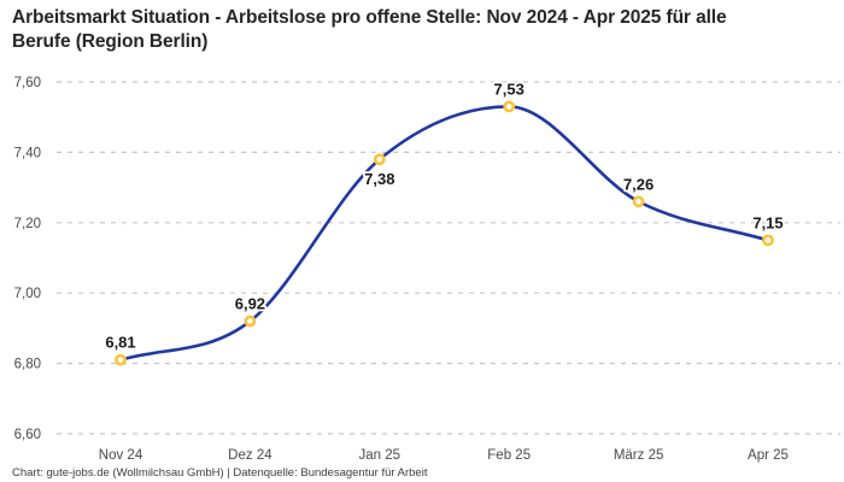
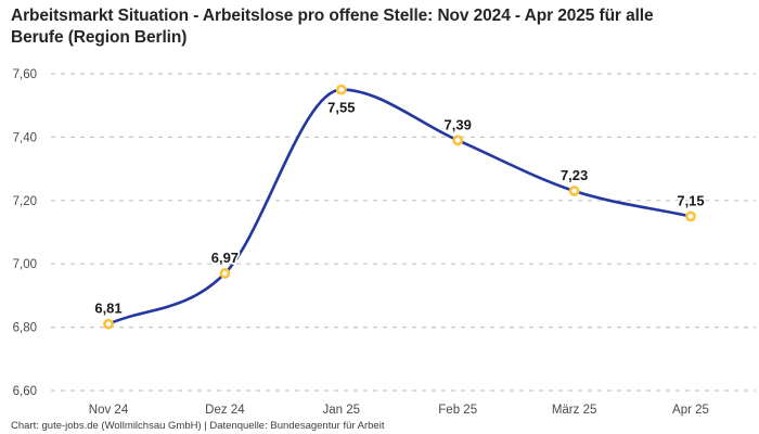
Dez 24: 6,92 -> 6,97
Jan 25: 7,38 -> 7,55
Feb 25: 7,53 -> 7,39
März 25: 7,26 -> 7,23
